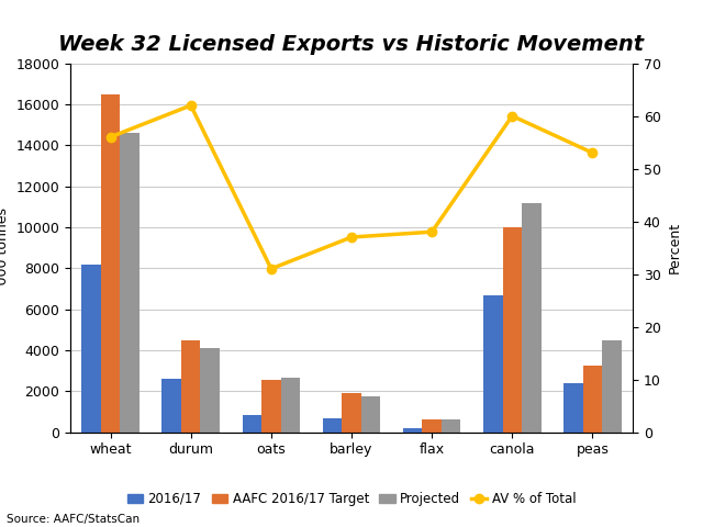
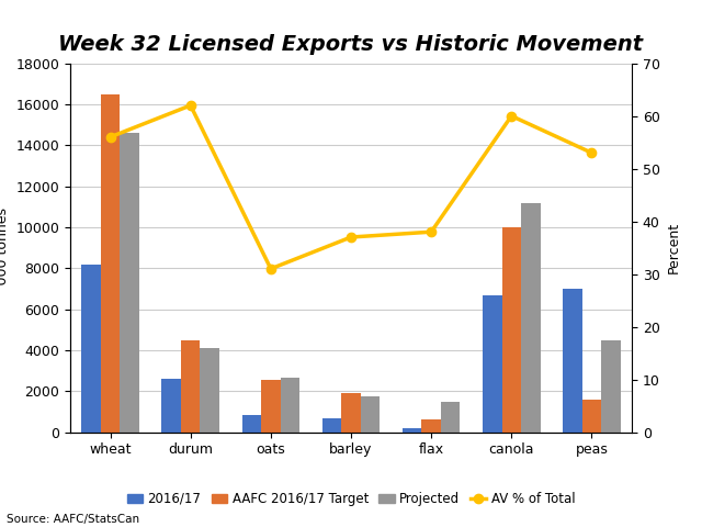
Projected/flax: 600 -> 1500
2016/17/peas: 2400 -> 7000
AAFC 2016/17 Target/peas: 3200 -> 1600
